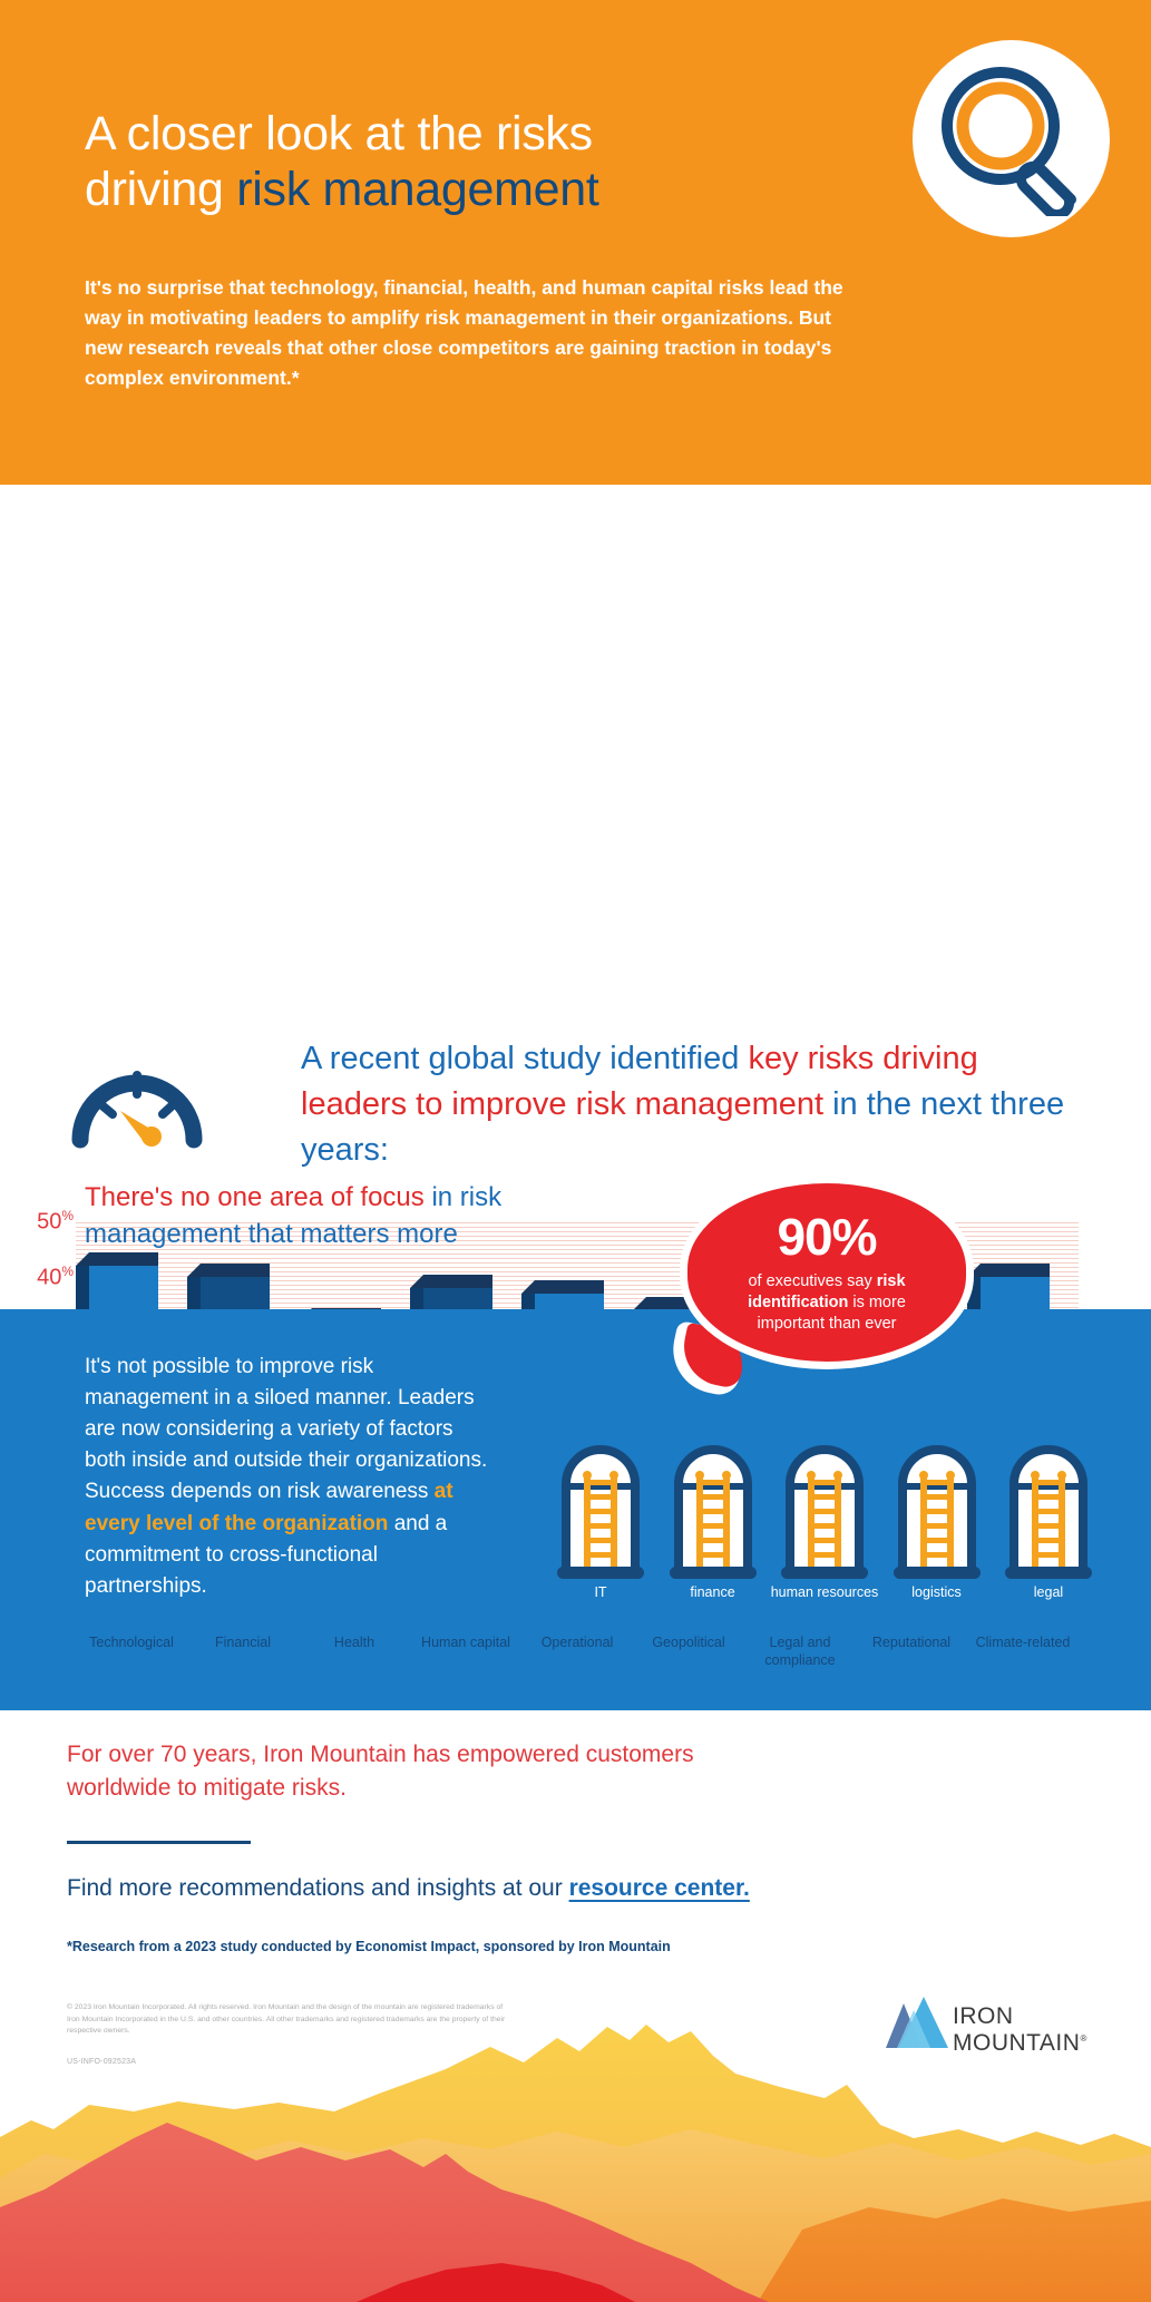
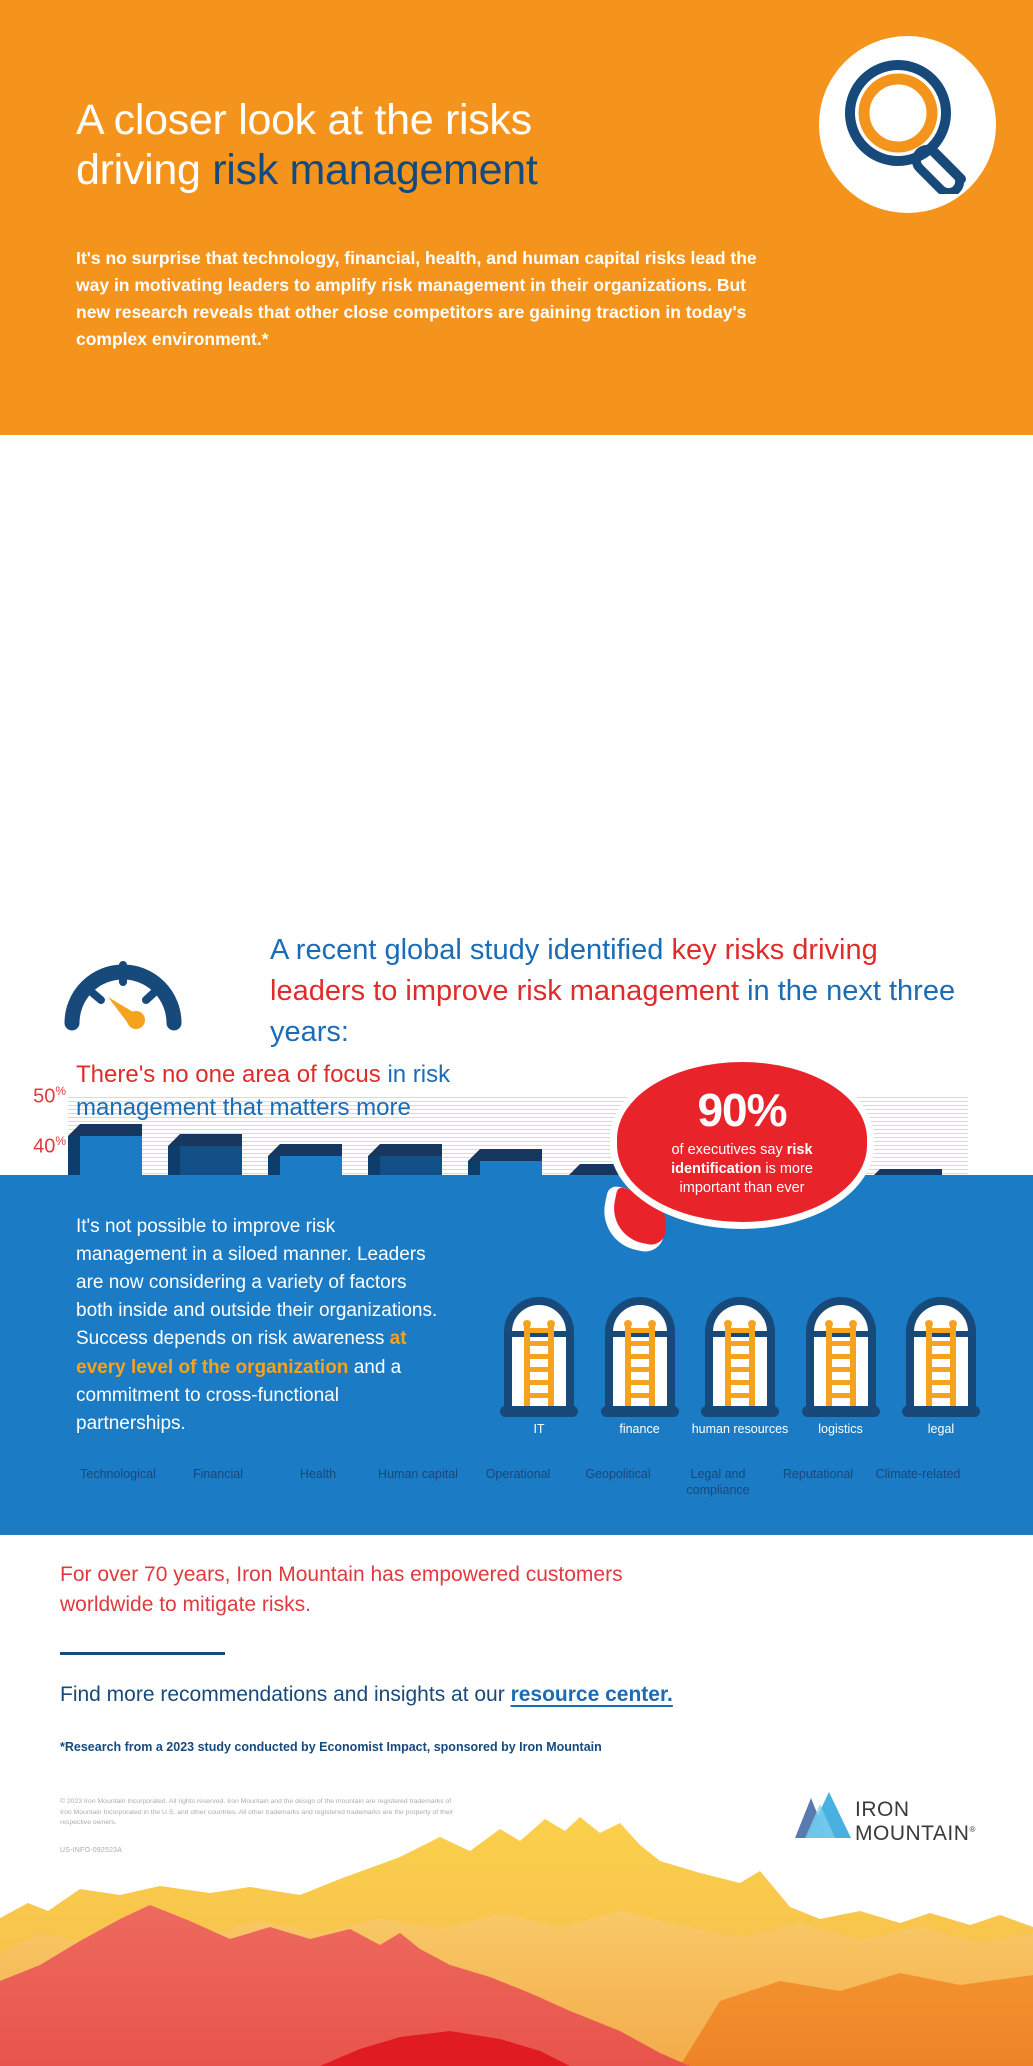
Health: 32 -> 38
Climate-related: 40 -> 33
